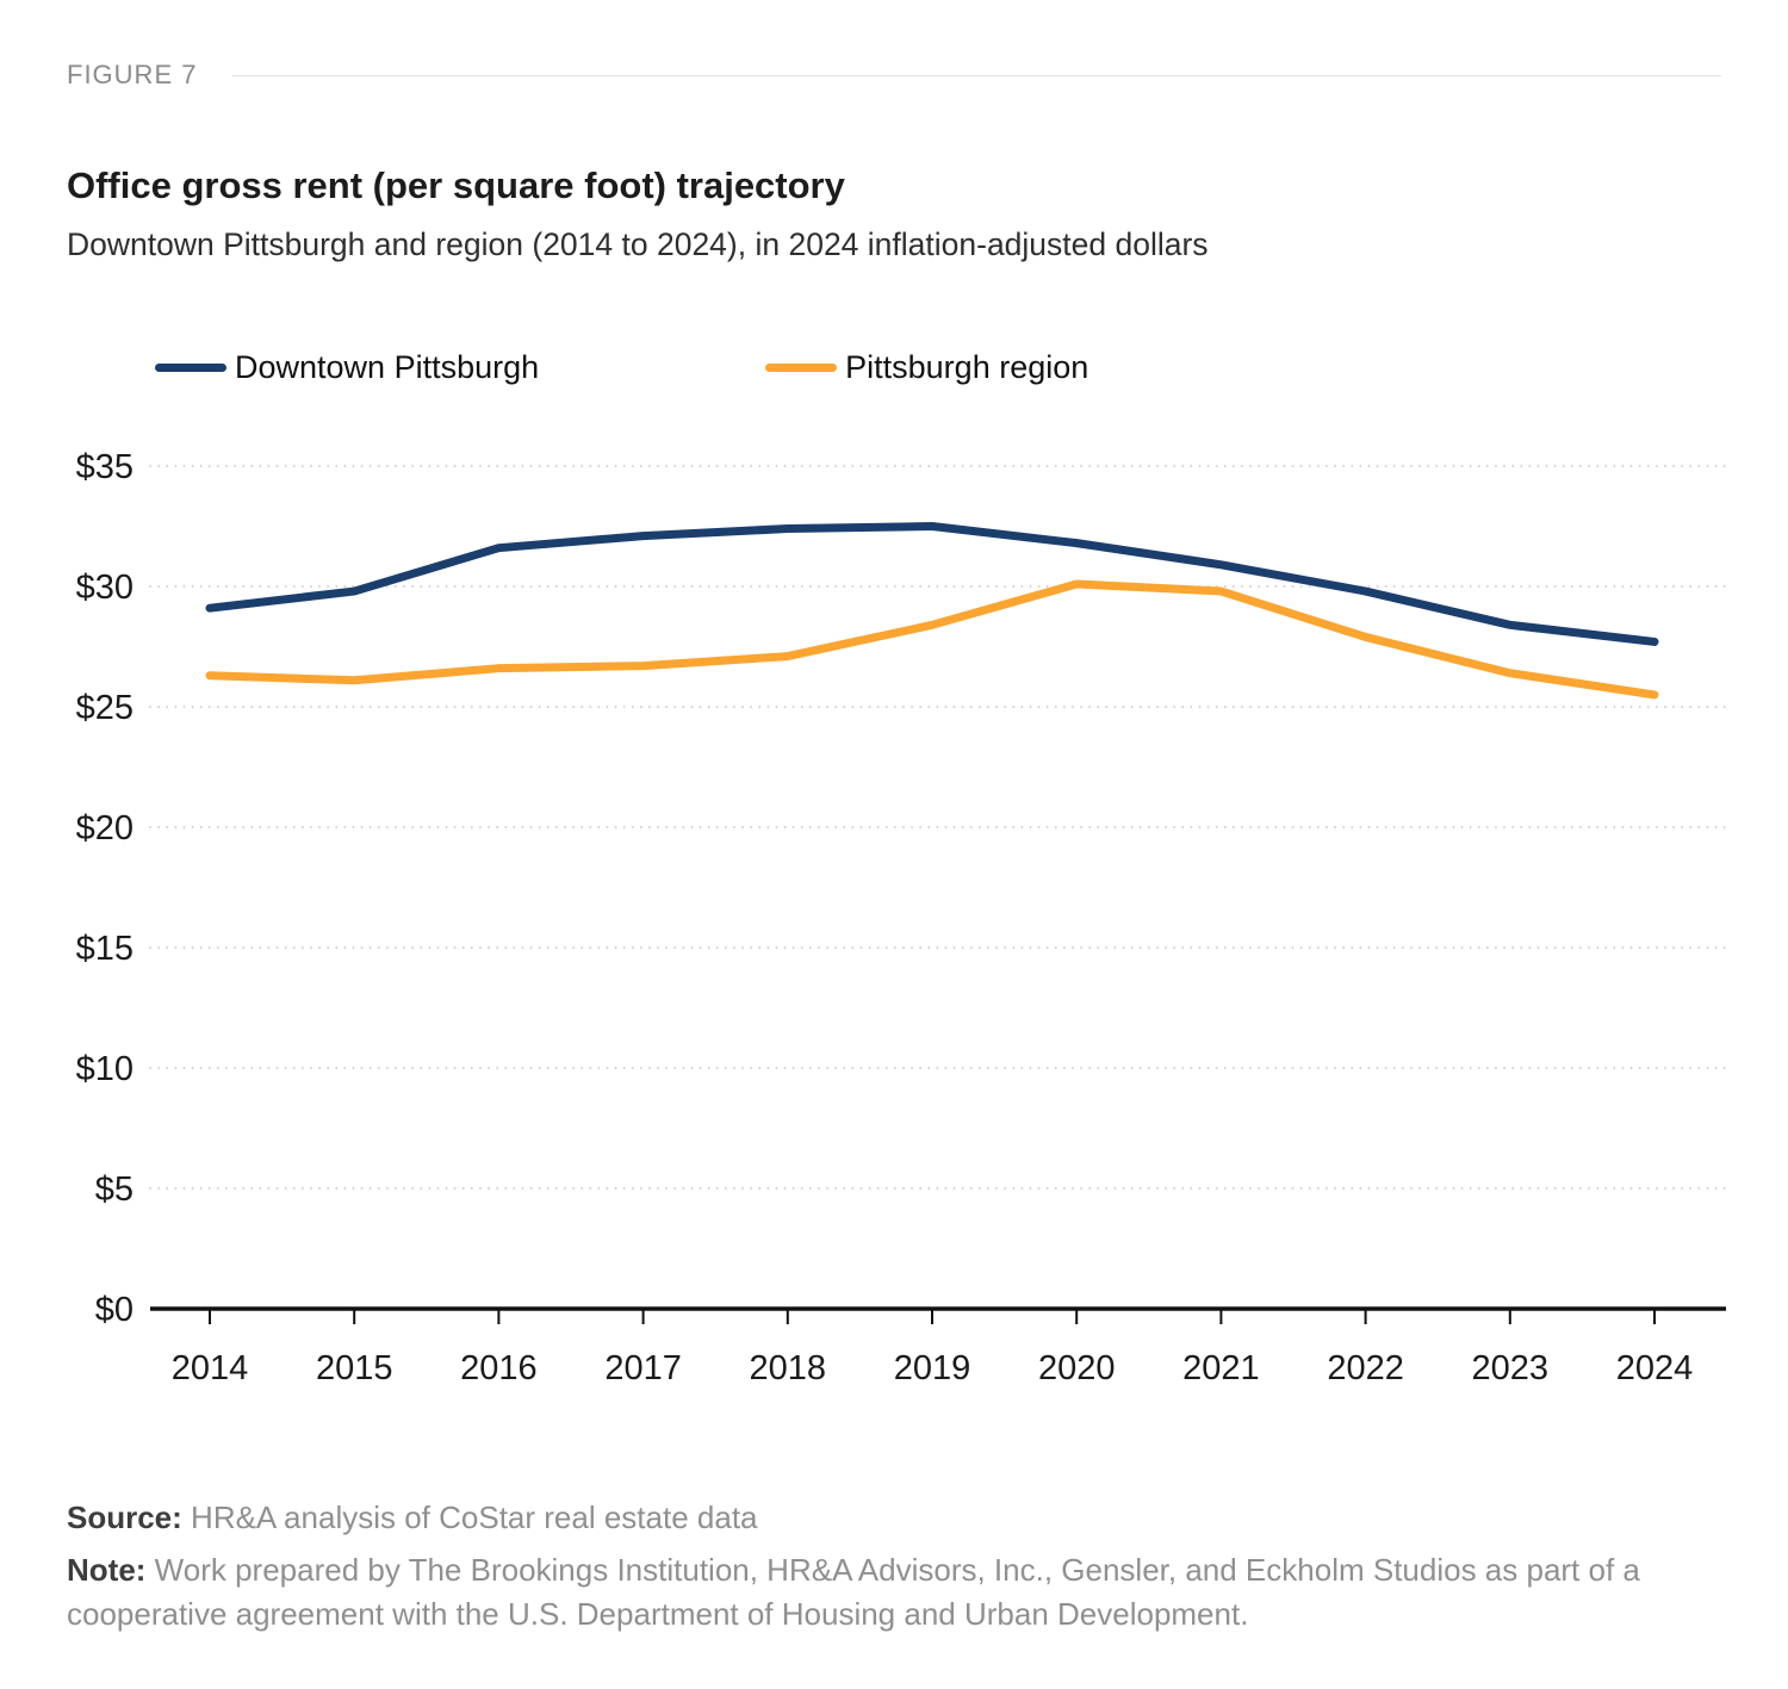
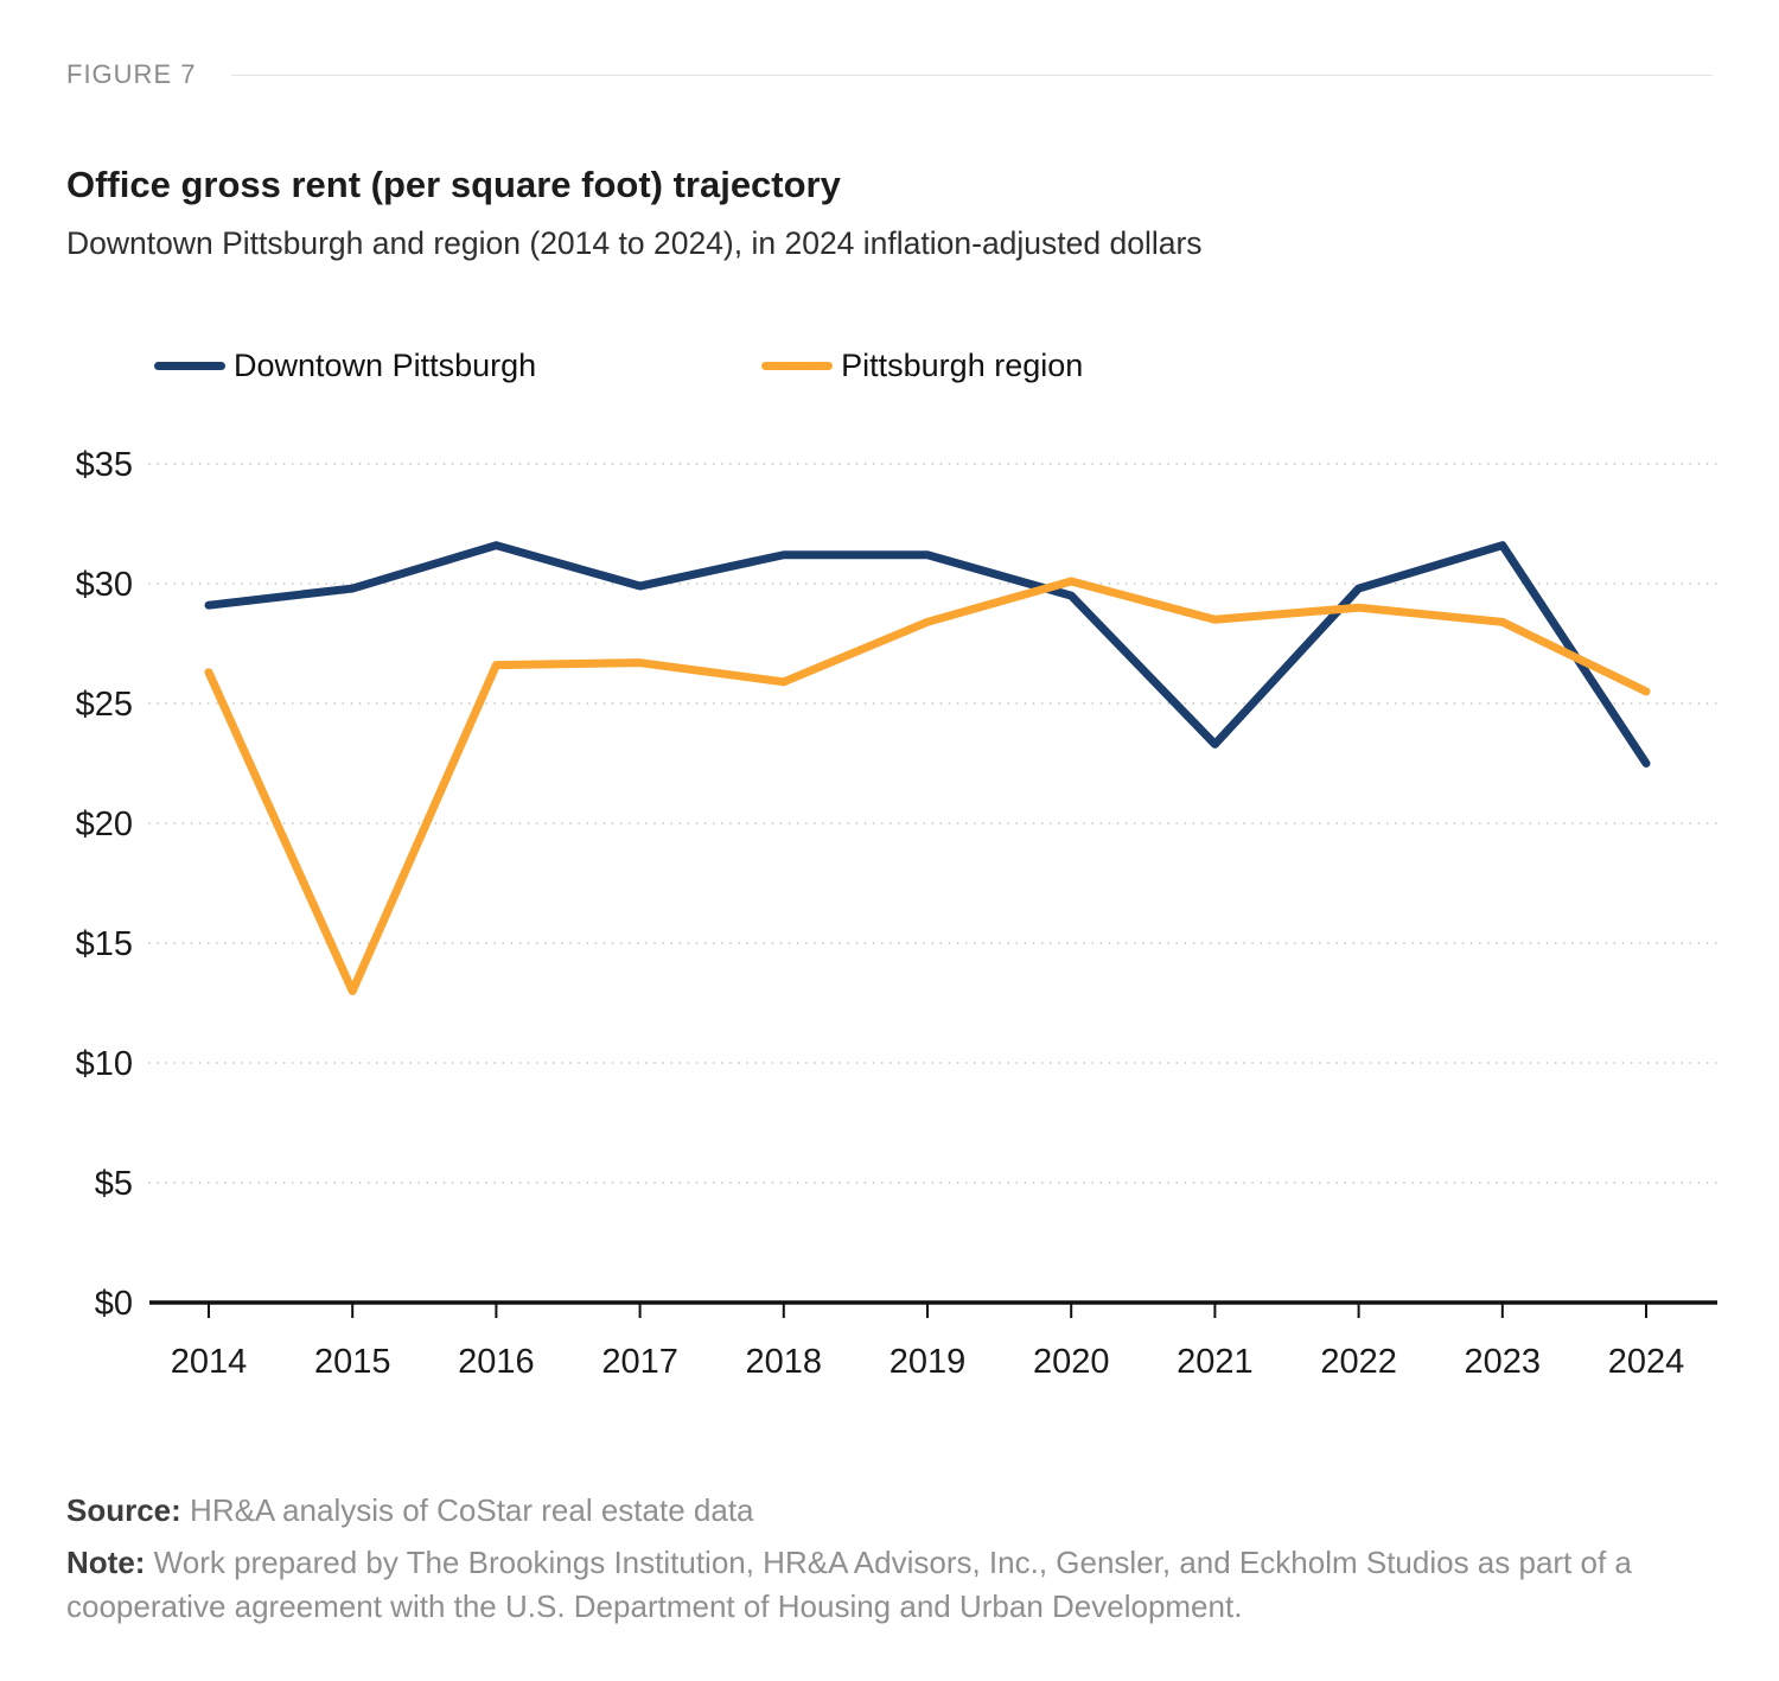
Pittsburgh region/2015: $26.1 -> $13.0
Downtown Pittsburgh/2017: $32.1 -> $29.9
Downtown Pittsburgh/2018: $32.4 -> $31.2
Pittsburgh region/2018: $27.1 -> $25.9
Downtown Pittsburgh/2019: $32.5 -> $31.2
Downtown Pittsburgh/2020: $31.8 -> $29.5
Downtown Pittsburgh/2021: $30.9 -> $23.3
Pittsburgh region/2021: $29.8 -> $28.5
Pittsburgh region/2022: $27.9 -> $29.0
Downtown Pittsburgh/2023: $28.4 -> $31.6
Pittsburgh region/2023: $26.4 -> $28.4
Downtown Pittsburgh/2024: $27.7 -> $22.5
